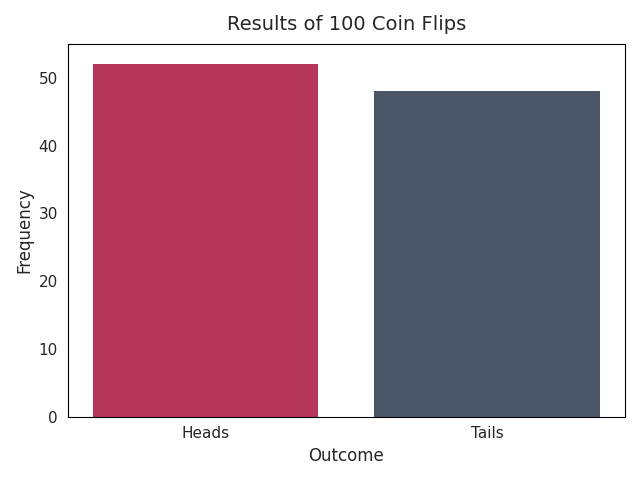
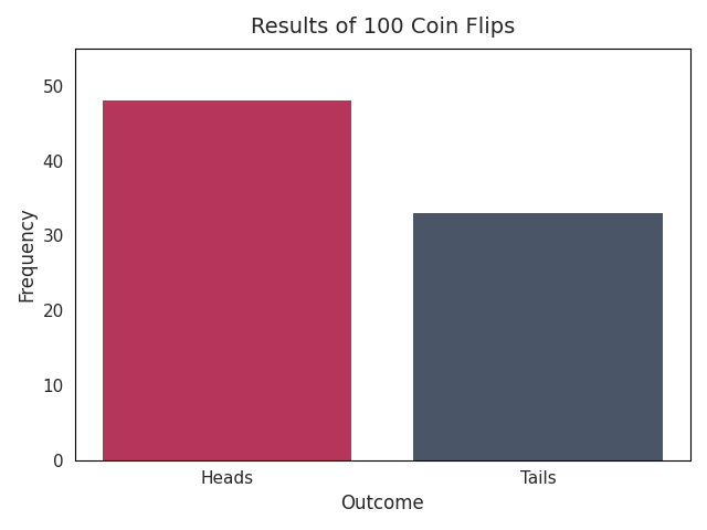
Heads: 52 -> 48
Tails: 48 -> 33
